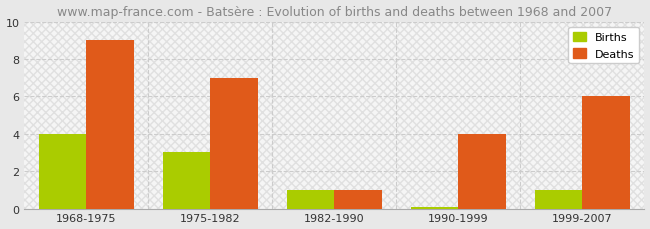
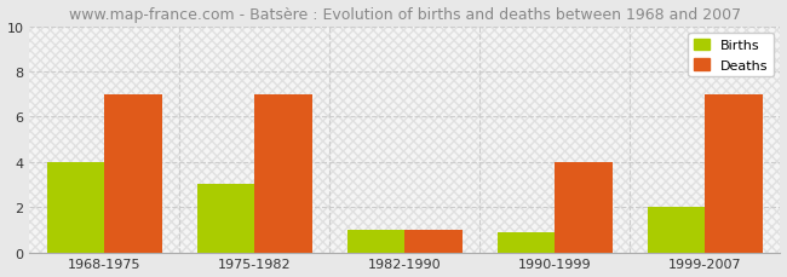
Deaths/1968-1975: 9 -> 7
Births/1990-1999: 0.1 -> 0.9
Births/1999-2007: 1.0 -> 2.0
Deaths/1999-2007: 6 -> 7
